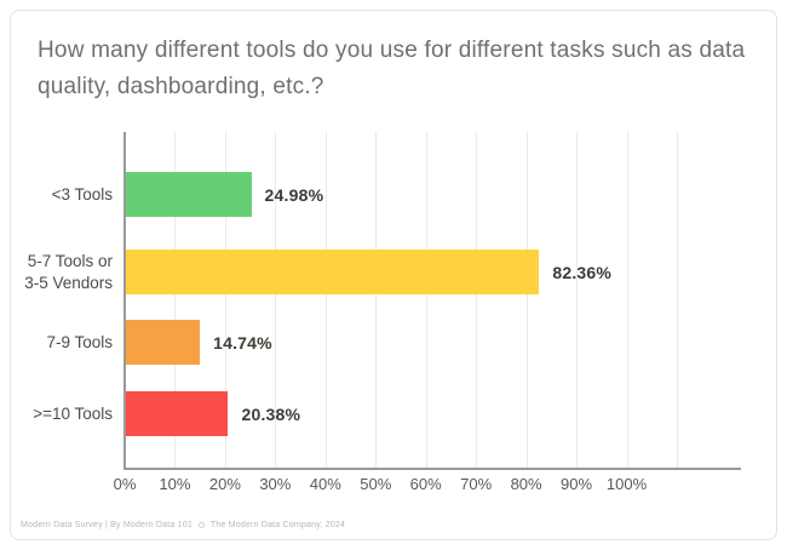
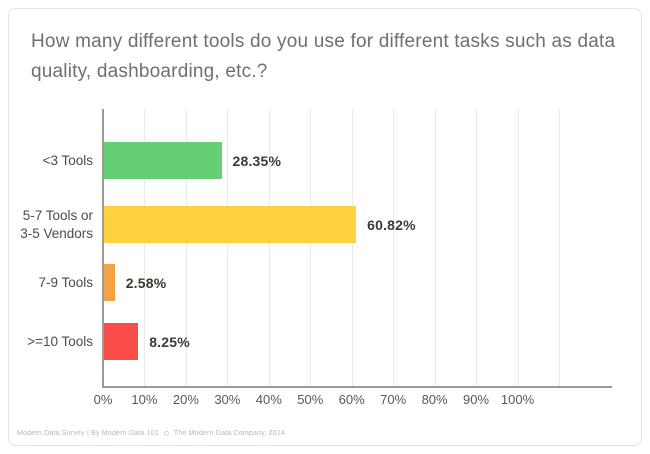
<3 Tools: 24.98% -> 28.35%
5-7 Tools or 3-5 Vendors: 82.36% -> 60.82%
7-9 Tools: 14.74% -> 2.58%
>=10 Tools: 20.38% -> 8.25%
